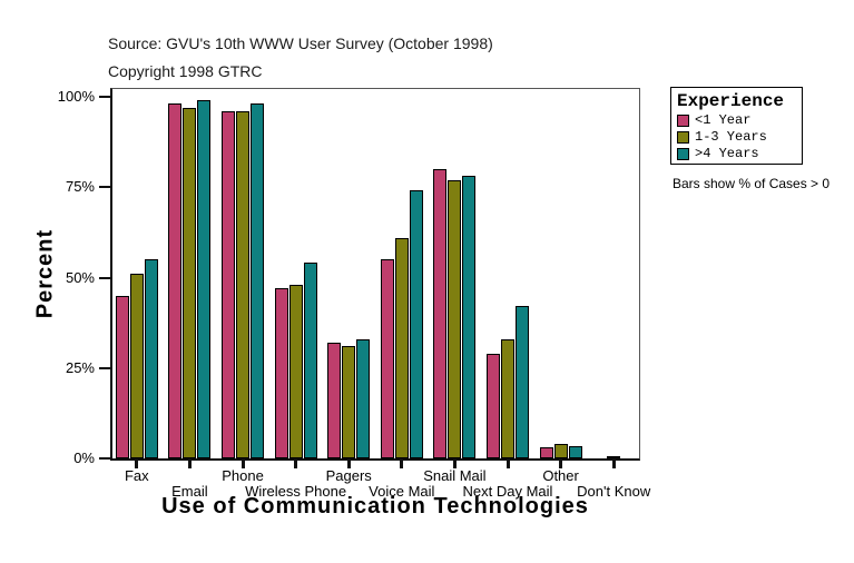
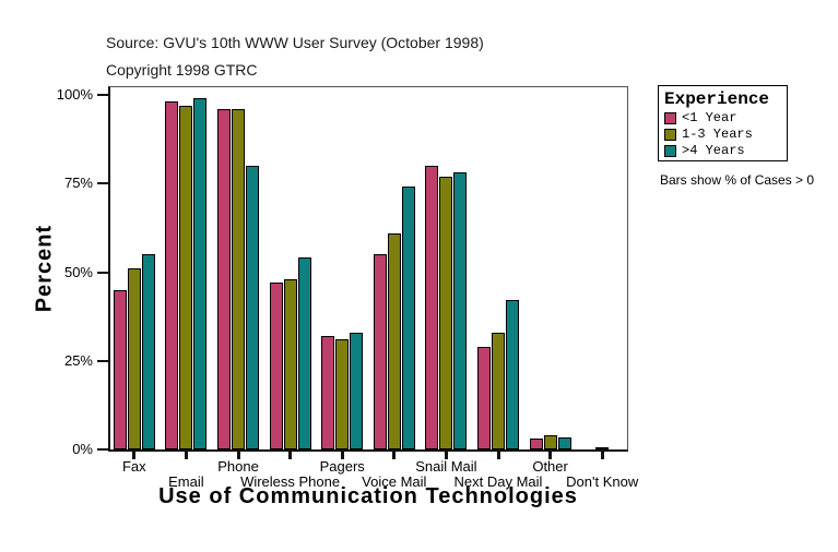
>4 Years/Phone: 98% -> 80%
